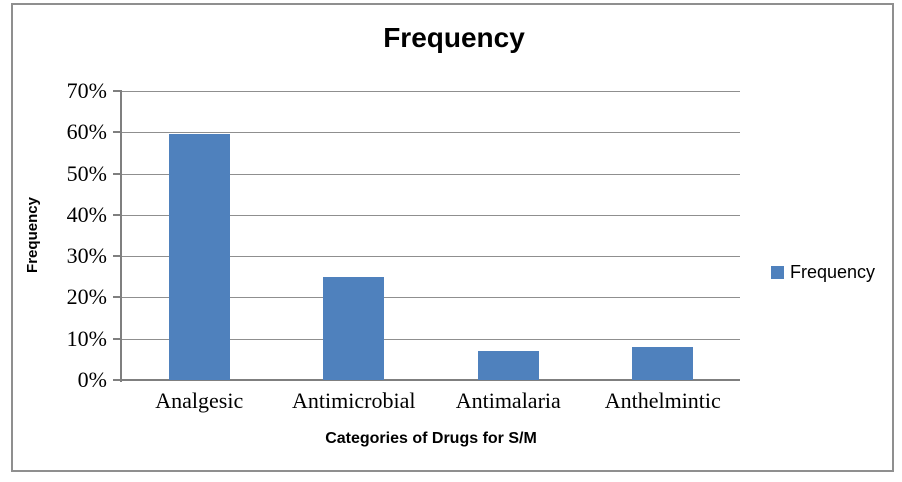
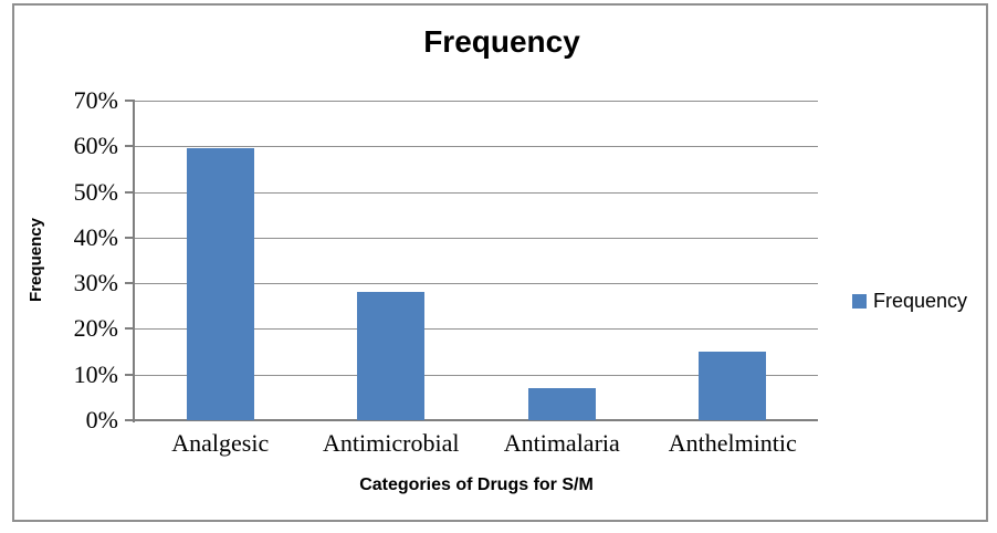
Antimicrobial: 25% -> 28%
Anthelmintic: 8% -> 15%
